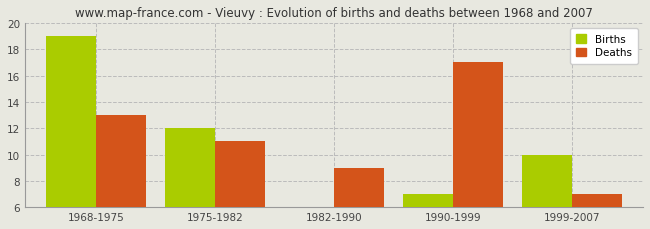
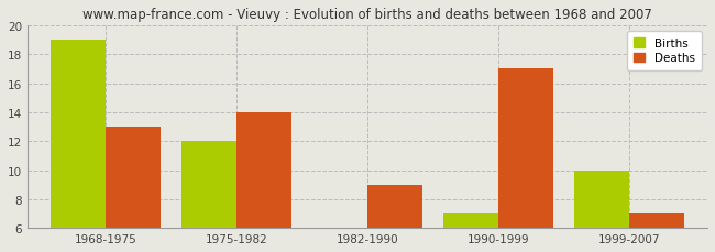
Deaths/1975-1982: 11 -> 14
